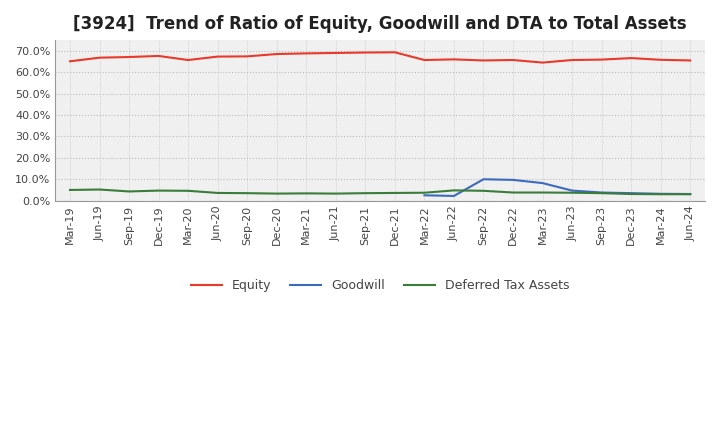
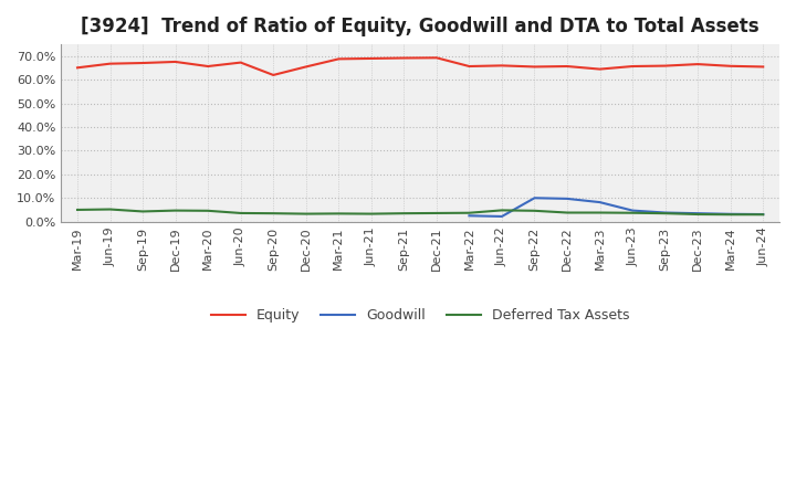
Equity/Sep-20: 67.4% -> 62.0%
Equity/Dec-20: 68.5% -> 65.5%
